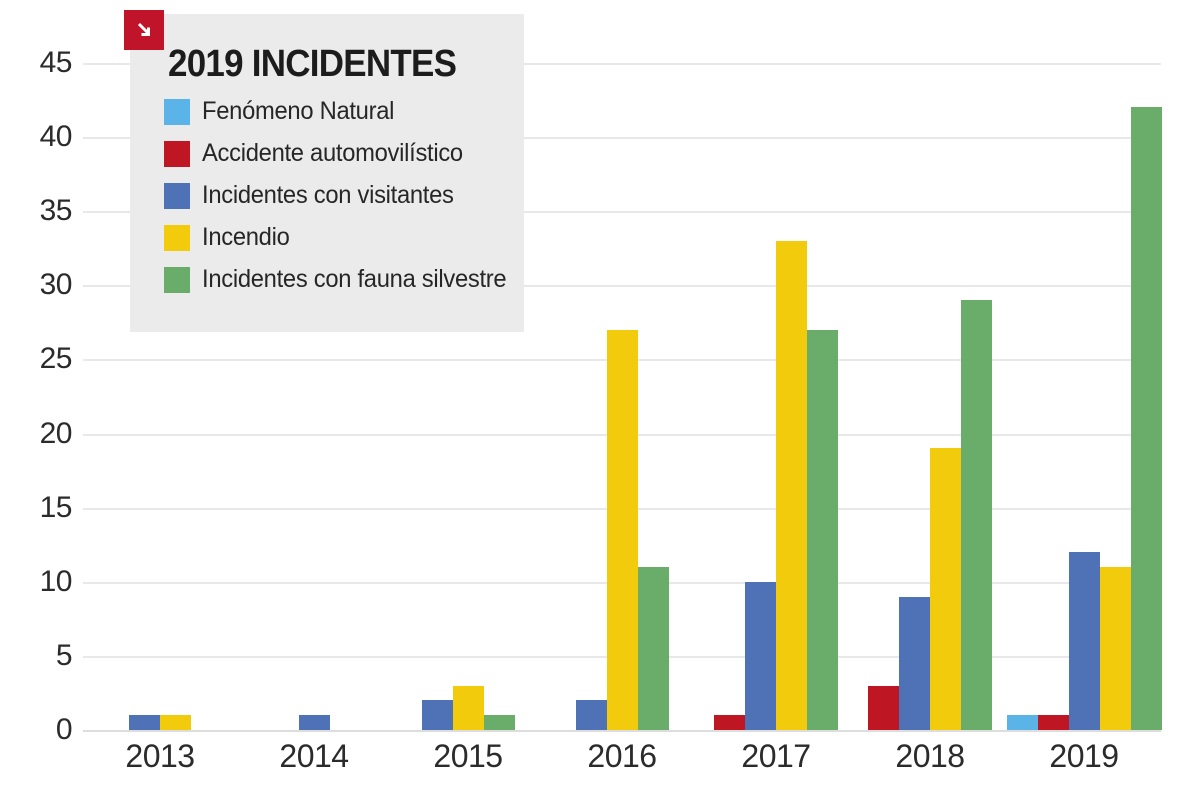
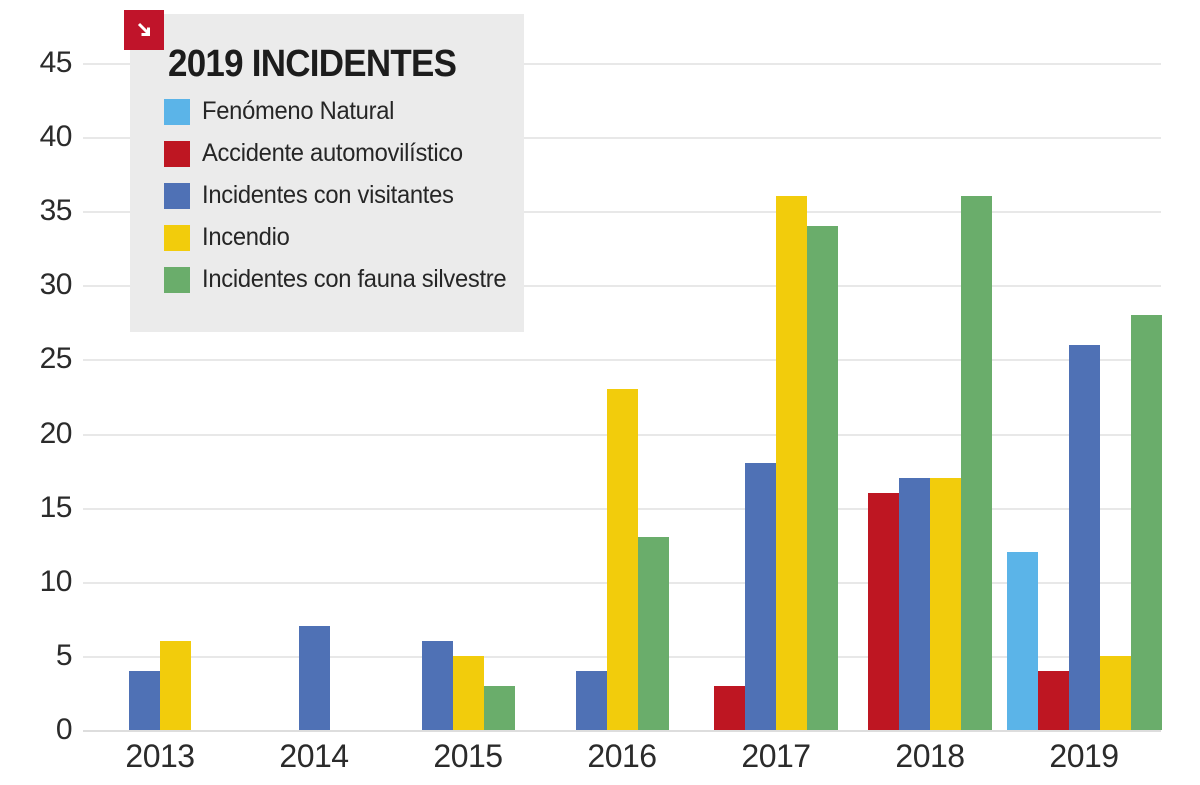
Incidentes con visitantes/2013: 1 -> 4
Incendio/2013: 1 -> 6
Incidentes con visitantes/2014: 1 -> 7
Incidentes con visitantes/2015: 2 -> 6
Incendio/2015: 3 -> 5
Incidentes con fauna silvestre/2015: 1 -> 3
Incidentes con visitantes/2016: 2 -> 4
Incendio/2016: 27 -> 23
Incidentes con fauna silvestre/2016: 11 -> 13
Accidente automovilístico/2017: 1 -> 3
Incidentes con visitantes/2017: 10 -> 18
Incendio/2017: 33 -> 36
Incidentes con fauna silvestre/2017: 27 -> 34
Accidente automovilístico/2018: 3 -> 16
Incidentes con visitantes/2018: 9 -> 17
Incendio/2018: 19 -> 17
Incidentes con fauna silvestre/2018: 29 -> 36
Fenómeno Natural/2019: 1 -> 12
Accidente automovilístico/2019: 1 -> 4
Incidentes con visitantes/2019: 12 -> 26
Incendio/2019: 11 -> 5
Incidentes con fauna silvestre/2019: 42 -> 28
